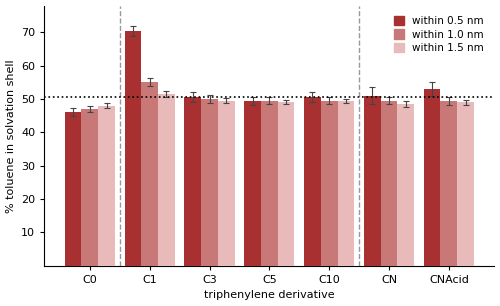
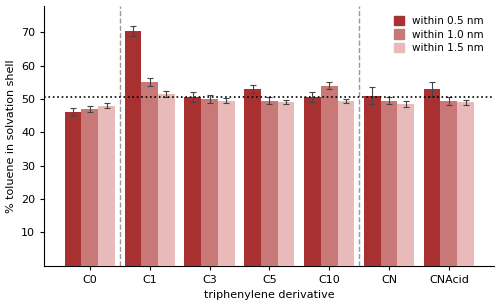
within 0.5 nm/C5: 49.5 -> 53.0
within 1.0 nm/C10: 49.5 -> 54.0
